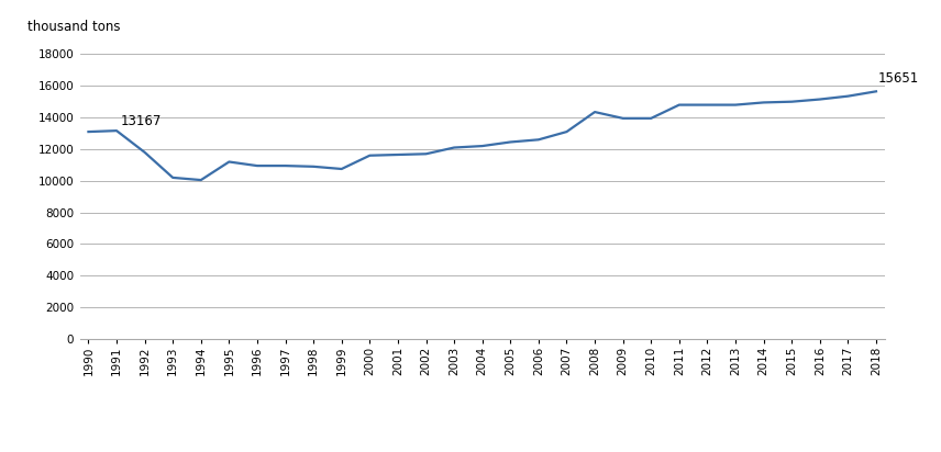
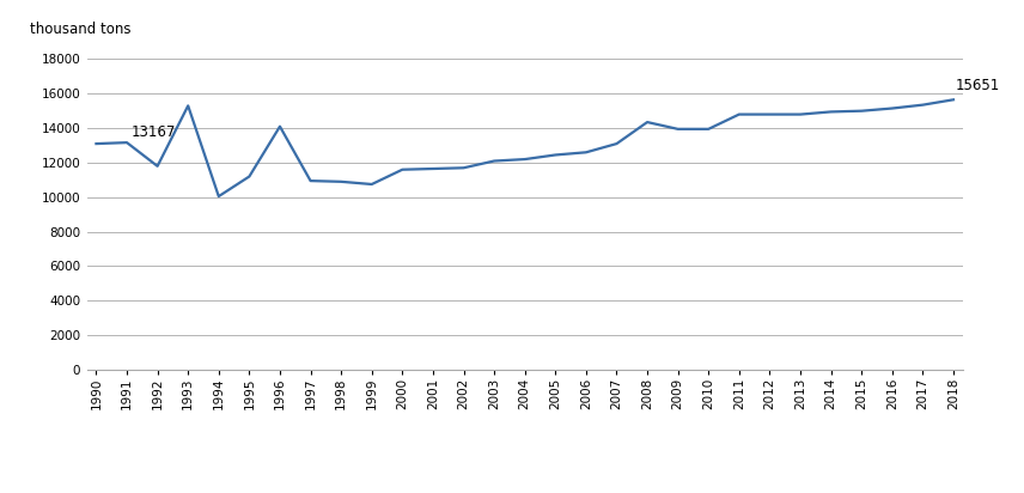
1993: 10200 -> 15300
1996: 11000 -> 14100
